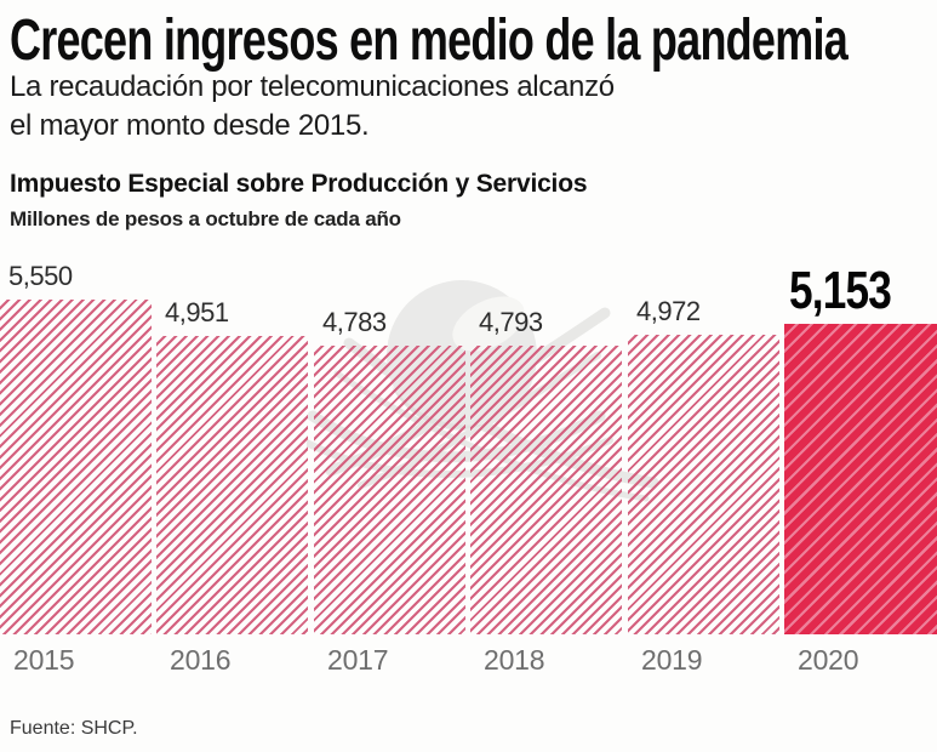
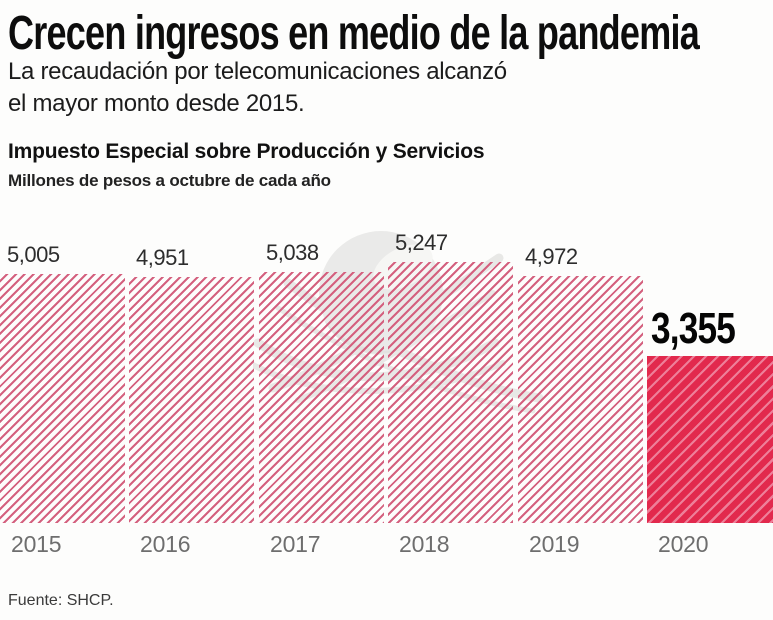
2015: 5,550 -> 5,005
2017: 4,783 -> 5,038
2018: 4,793 -> 5,247
2020: 5,153 -> 3,355
